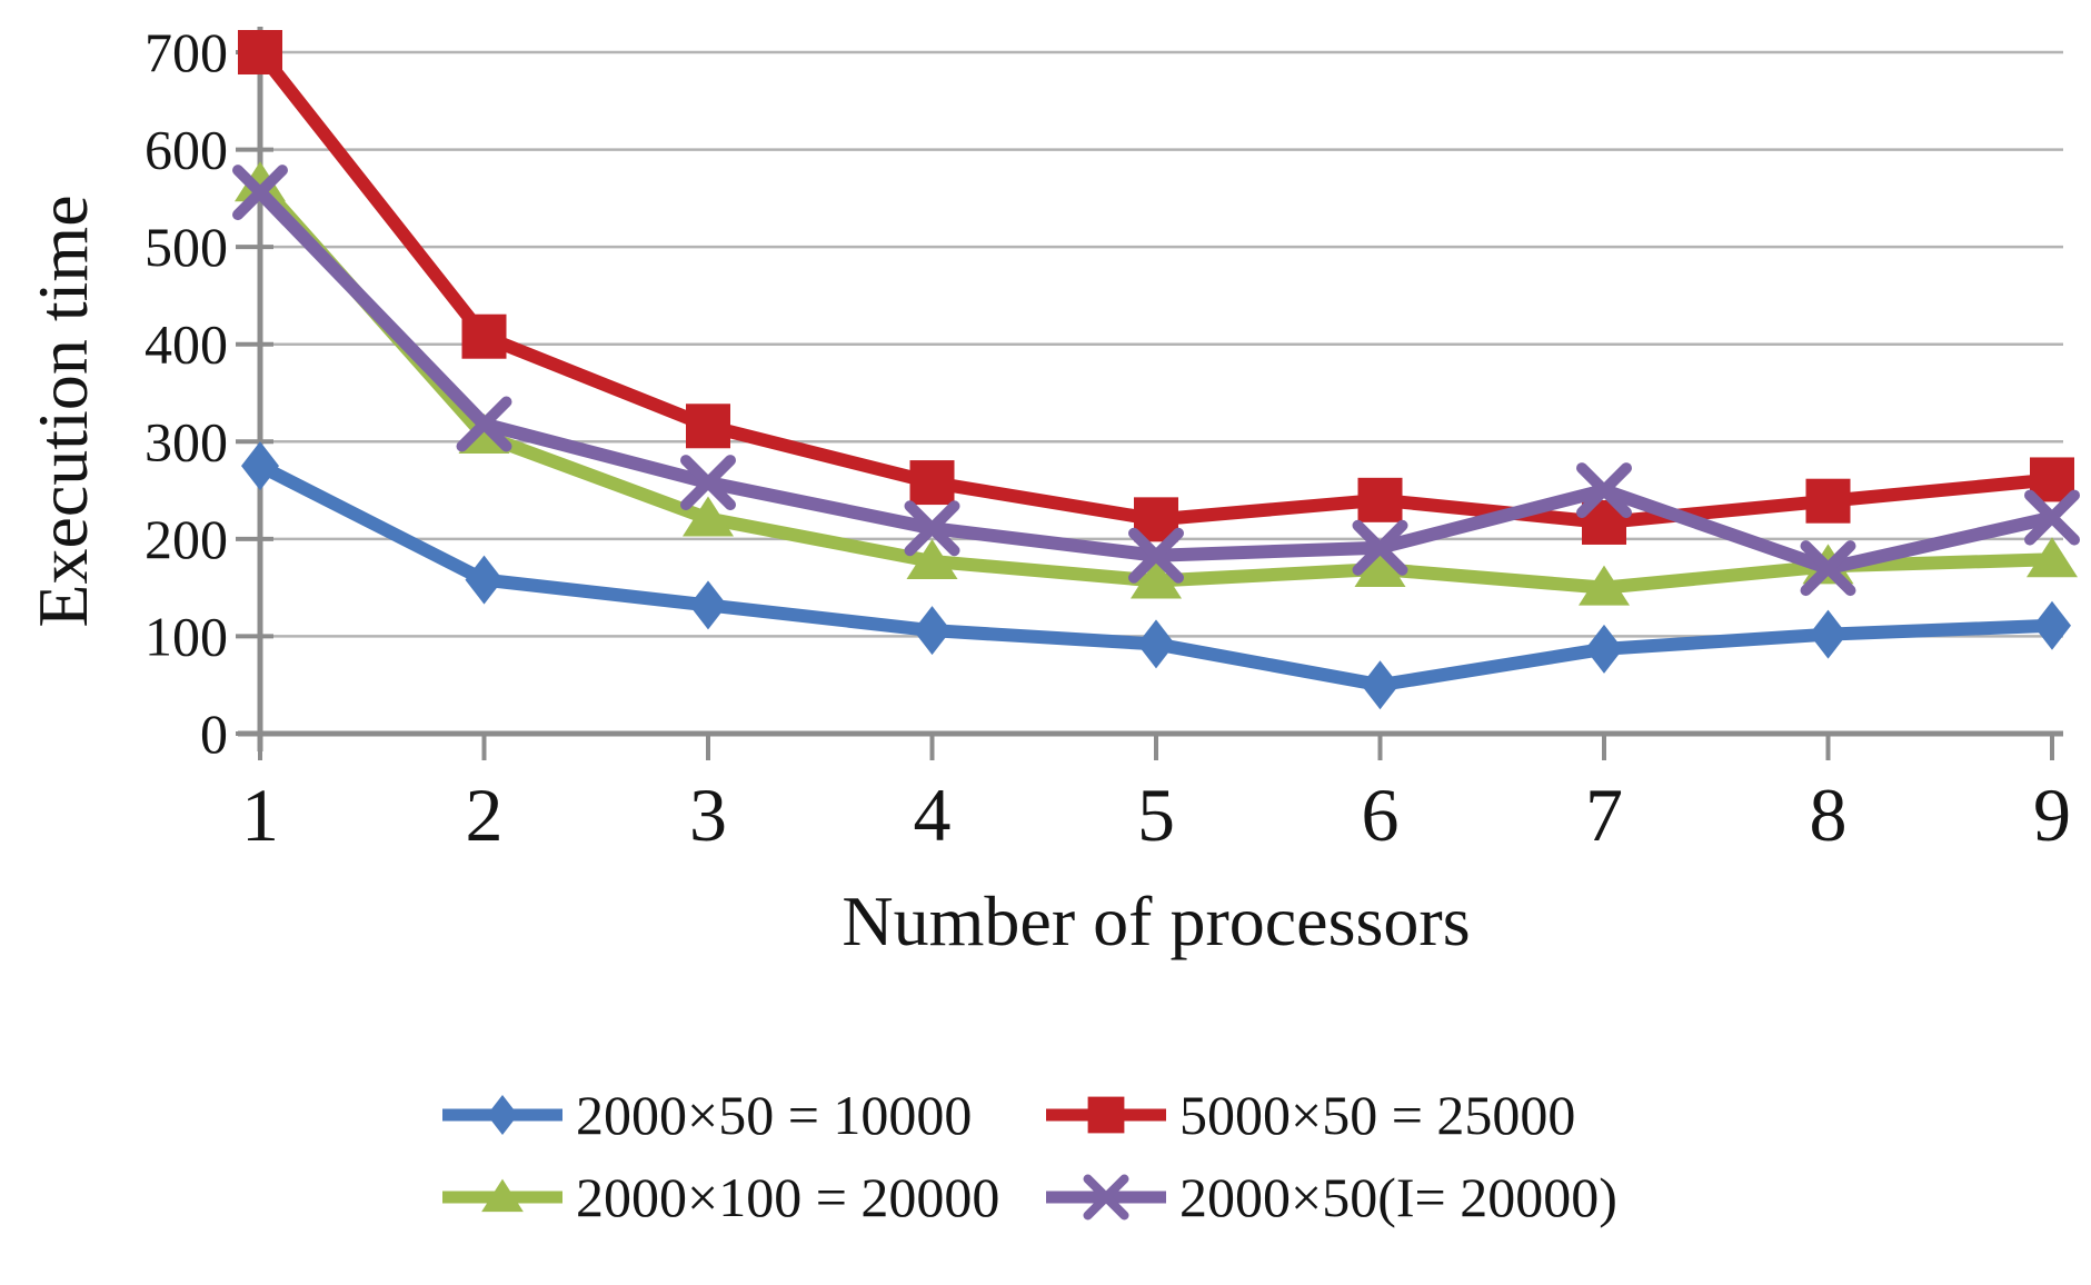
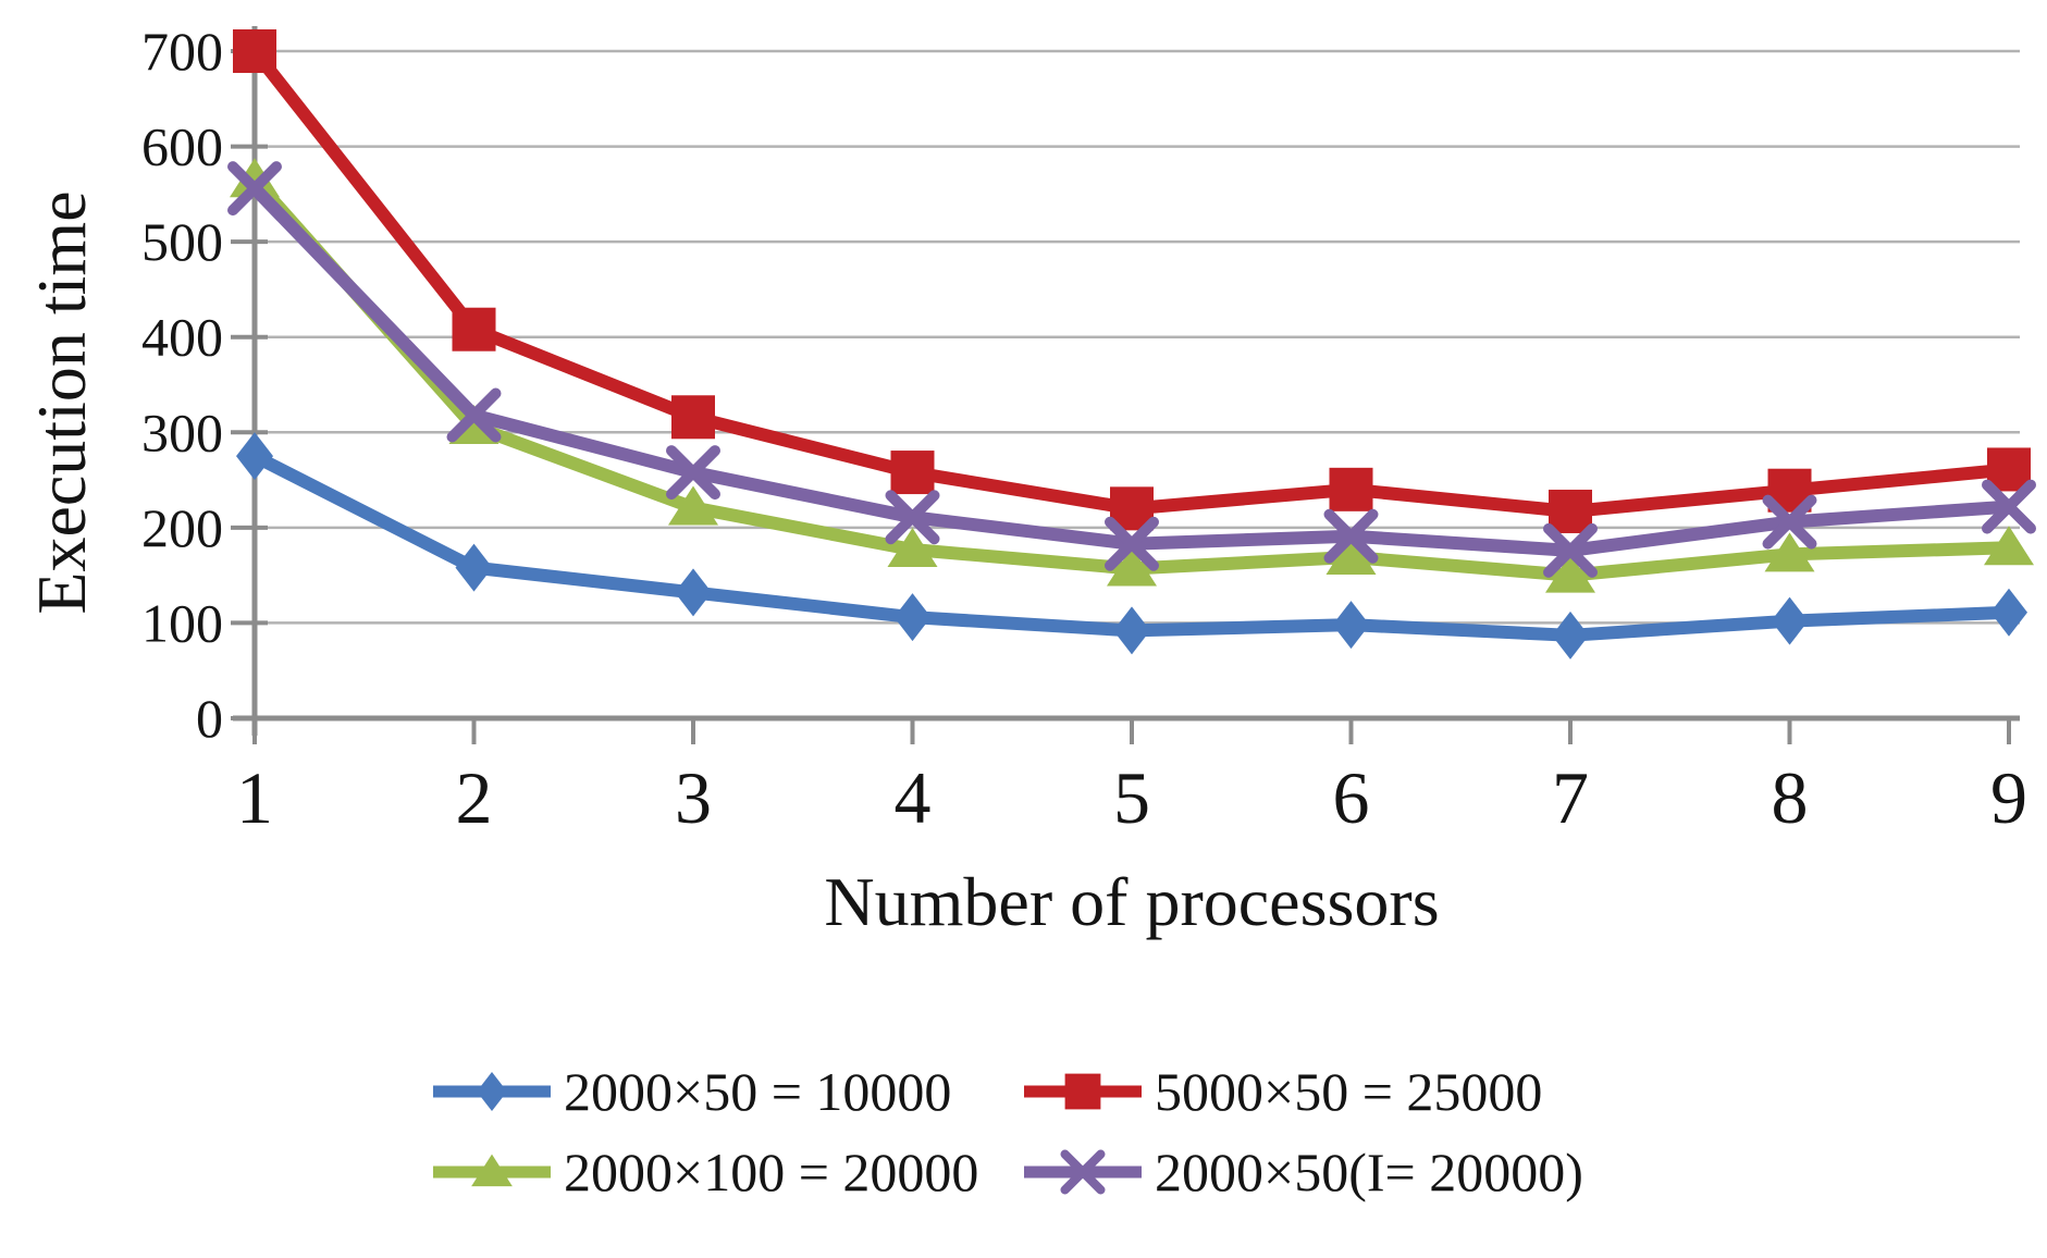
2000×50 = 10000/6: 50 -> 100
2000×50(I= 20000)/7: 250 -> 180
2000×50(I= 20000)/8: 170 -> 210
